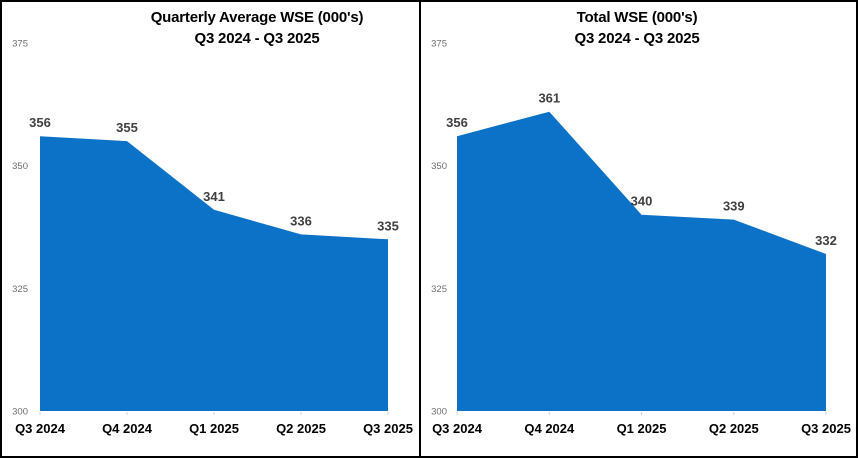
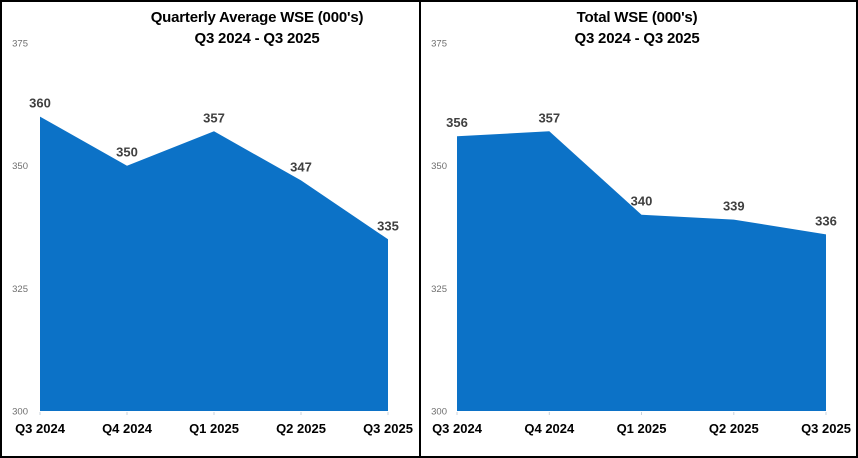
Quarterly Average WSE (000's)/Q3 2024: 356 -> 360
Quarterly Average WSE (000's)/Q4 2024: 355 -> 350
Quarterly Average WSE (000's)/Q1 2025: 341 -> 357
Quarterly Average WSE (000's)/Q2 2025: 336 -> 347
Total WSE (000's)/Q4 2024: 361 -> 357
Total WSE (000's)/Q3 2025: 332 -> 336
